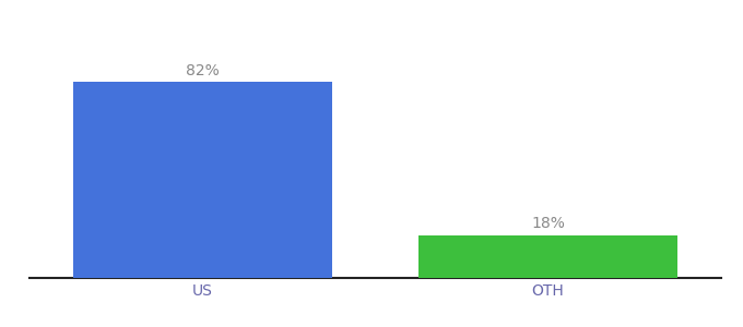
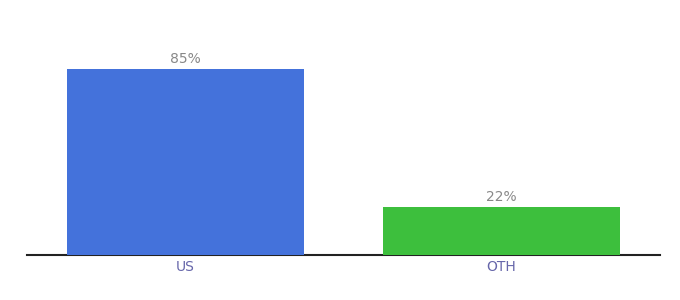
US: 82% -> 85%
OTH: 18% -> 22%
